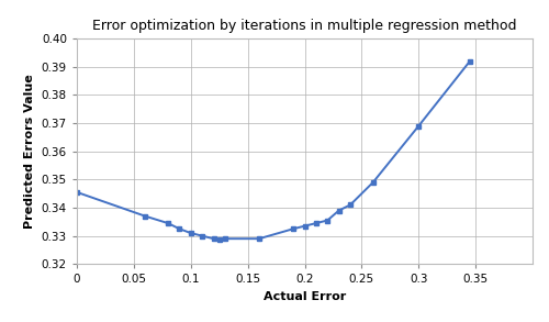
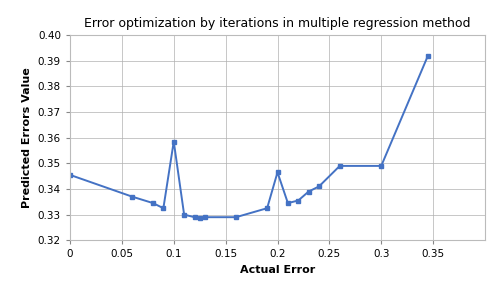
0.1: 0.3310 -> 0.3585
0.2: 0.3335 -> 0.3465
0.3: 0.3690 -> 0.3490
